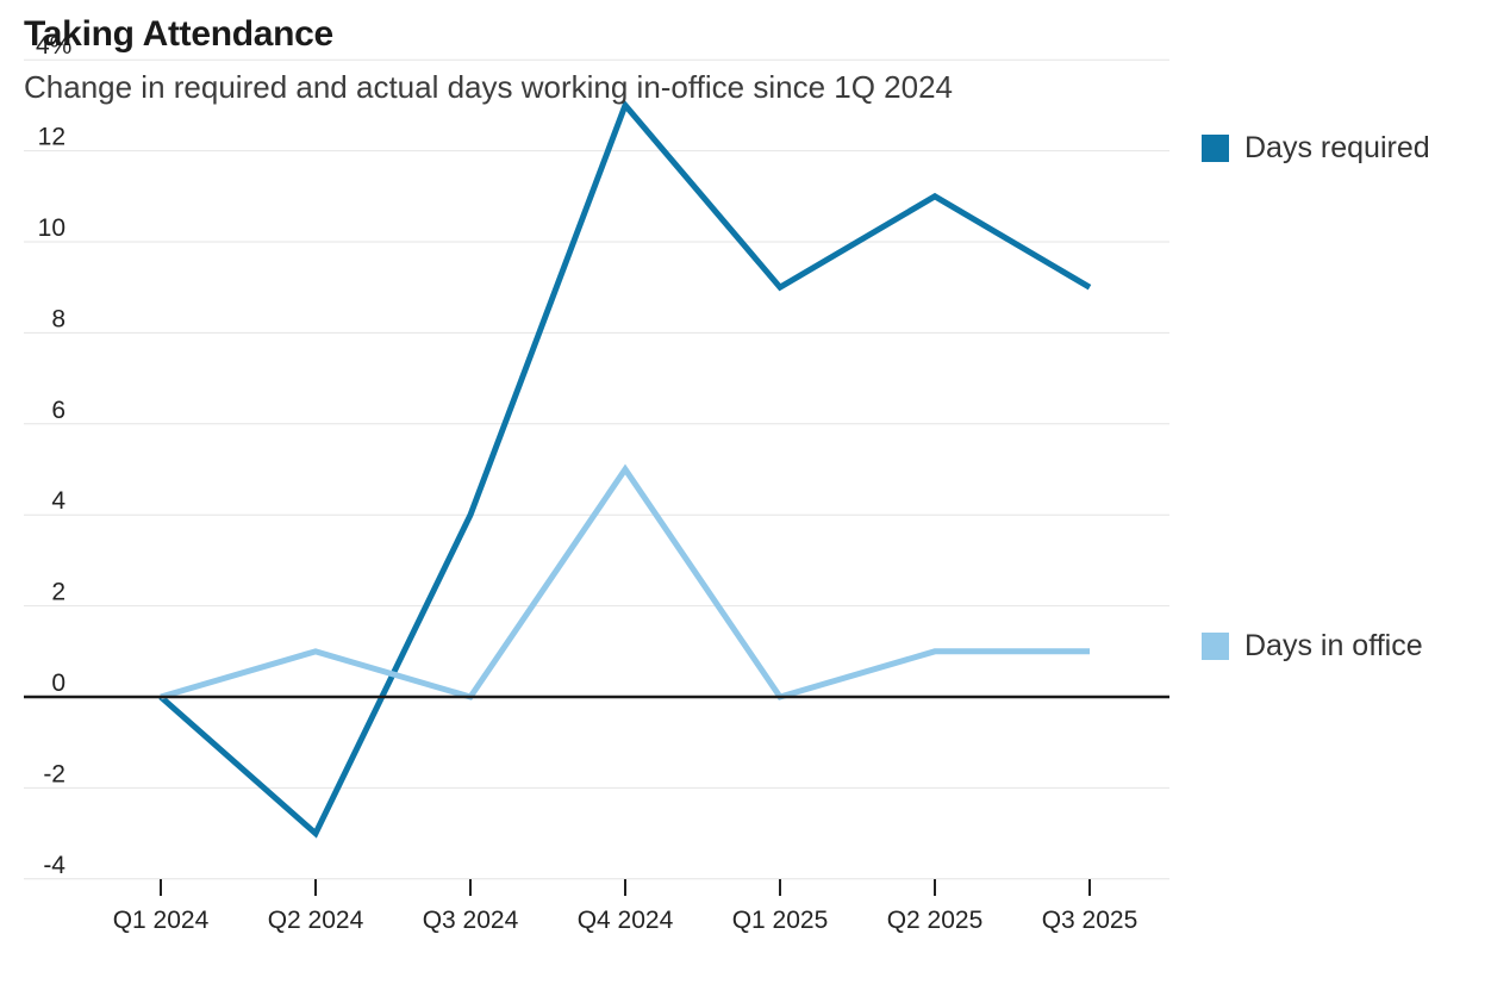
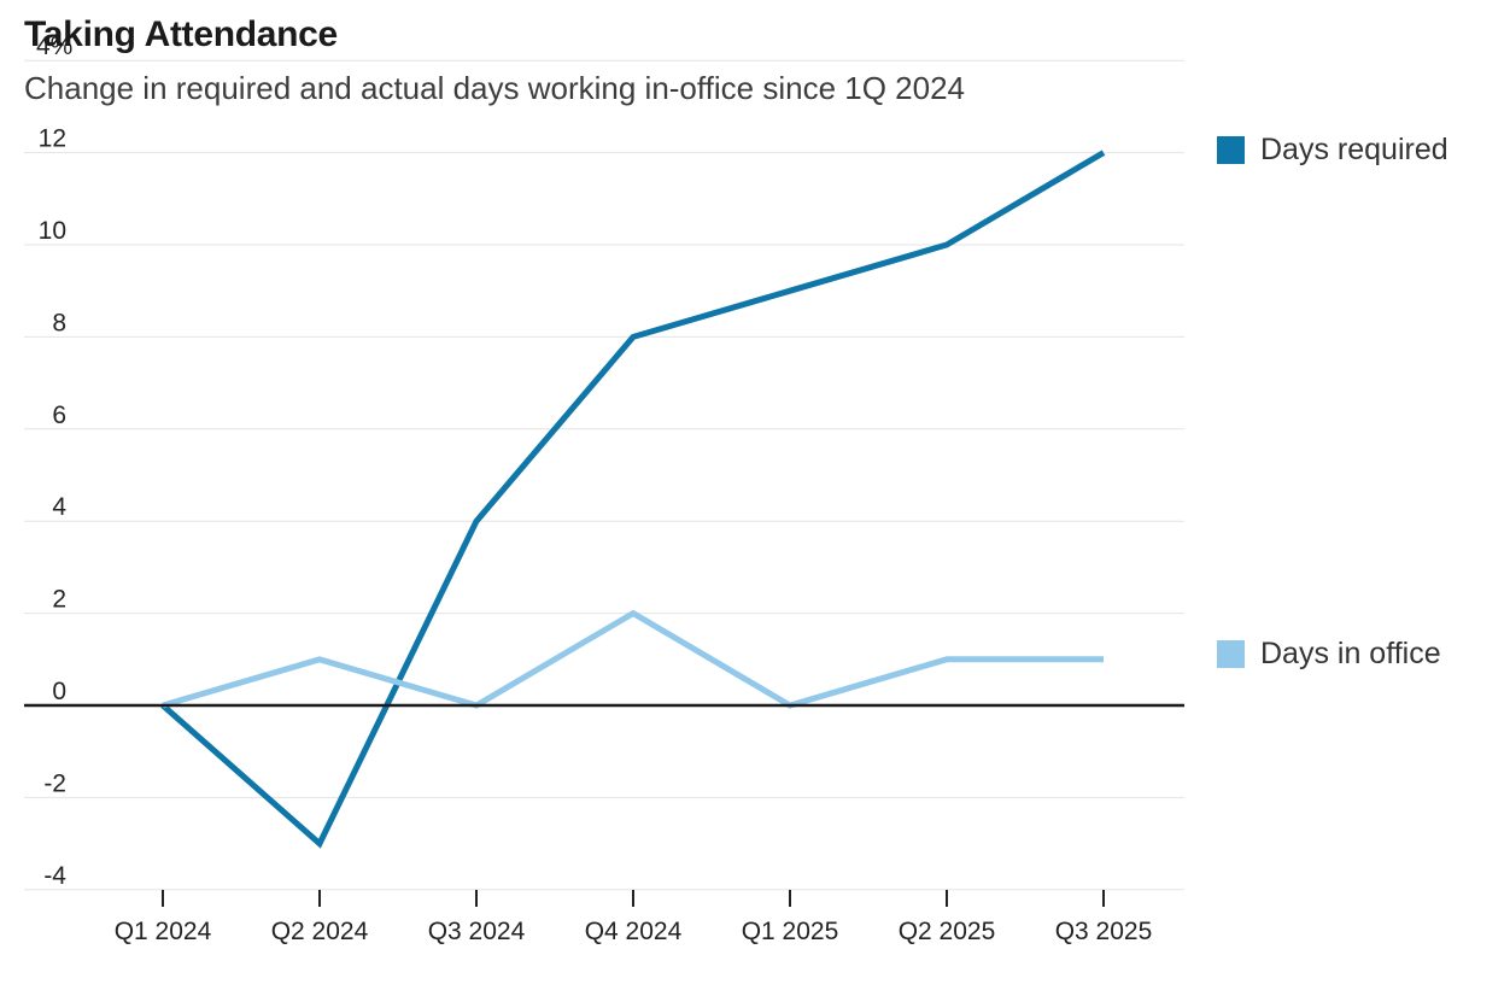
Days required/Q4 2024: 13 -> 8
Days in office/Q4 2024: 5 -> 2
Days required/Q2 2025: 11 -> 10
Days required/Q3 2025: 9 -> 12
